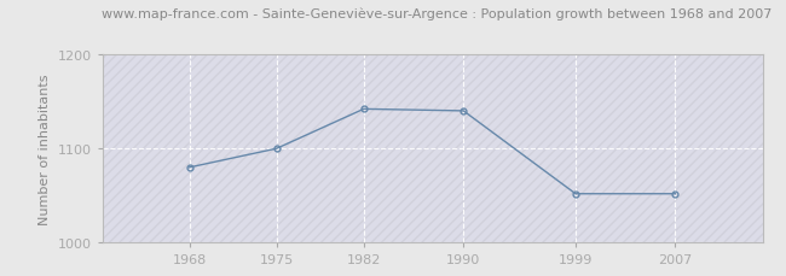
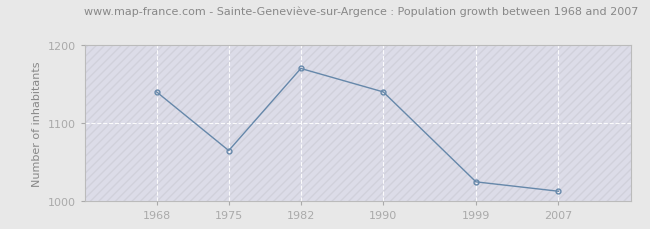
1968: 1080 -> 1140
1975: 1100 -> 1065
1982: 1142 -> 1170
1999: 1052 -> 1025
2007: 1052 -> 1013
